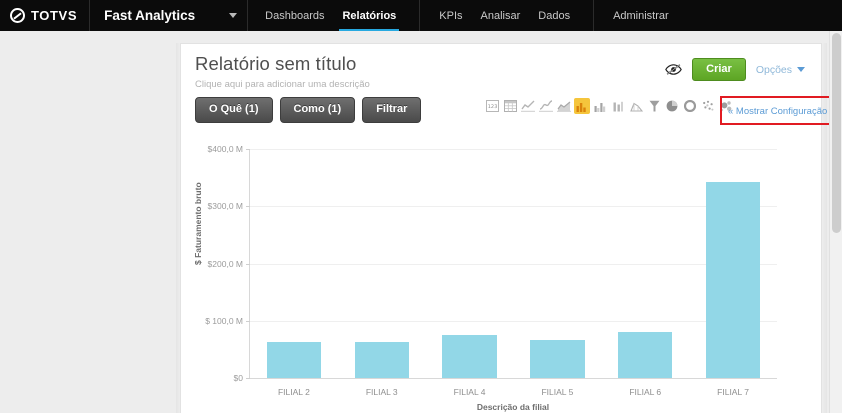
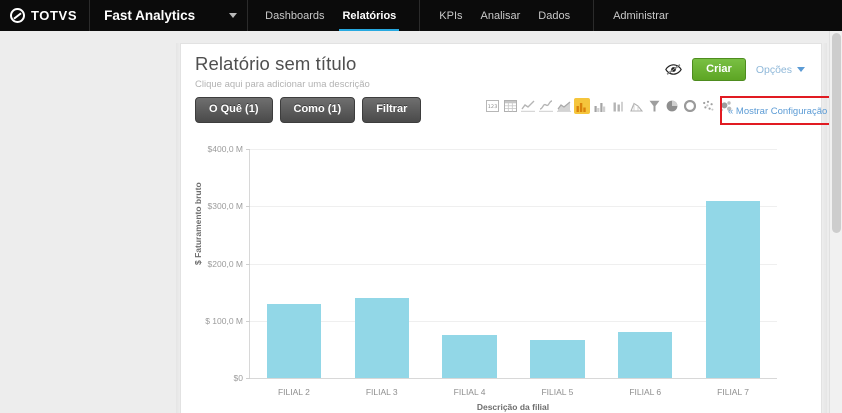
FILIAL 2: $60M -> $130M
FILIAL 3: $60M -> $140M
FILIAL 7: $340M -> $310M
